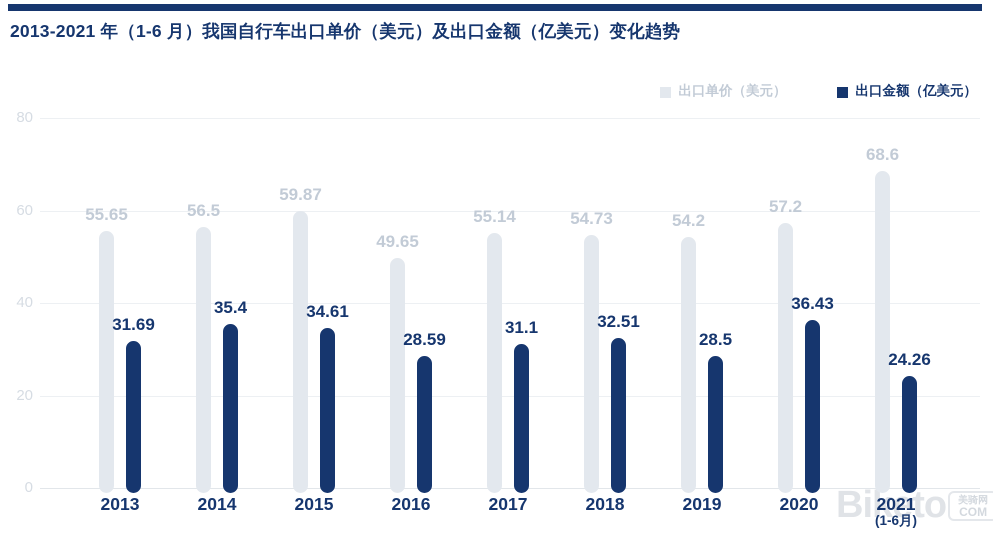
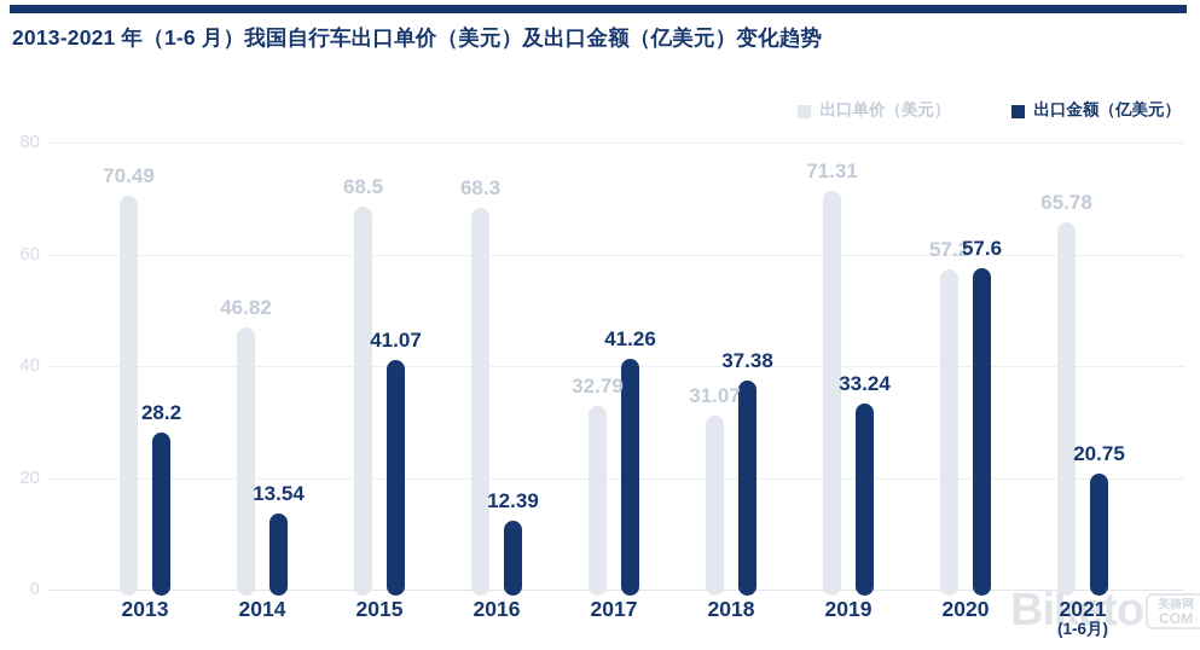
出口单价（美元）/2013: 55.65 -> 70.49
出口金额（亿美元）/2013: 31.69 -> 28.2
出口单价（美元）/2014: 56.5 -> 46.82
出口金额（亿美元）/2014: 35.4 -> 13.54
出口单价（美元）/2015: 59.87 -> 68.5
出口金额（亿美元）/2015: 34.61 -> 41.07
出口单价（美元）/2016: 49.65 -> 68.3
出口金额（亿美元）/2016: 28.59 -> 12.39
出口单价（美元）/2017: 55.14 -> 32.79
出口金额（亿美元）/2017: 31.1 -> 41.26
出口单价（美元）/2018: 54.73 -> 31.07
出口金额（亿美元）/2018: 32.51 -> 37.38
出口单价（美元）/2019: 54.2 -> 71.31
出口金额（亿美元）/2019: 28.5 -> 33.24
出口金额（亿美元）/2020: 36.43 -> 57.6
出口单价（美元）/2021: 68.6 -> 65.78
出口金额（亿美元）/2021: 24.26 -> 20.75
